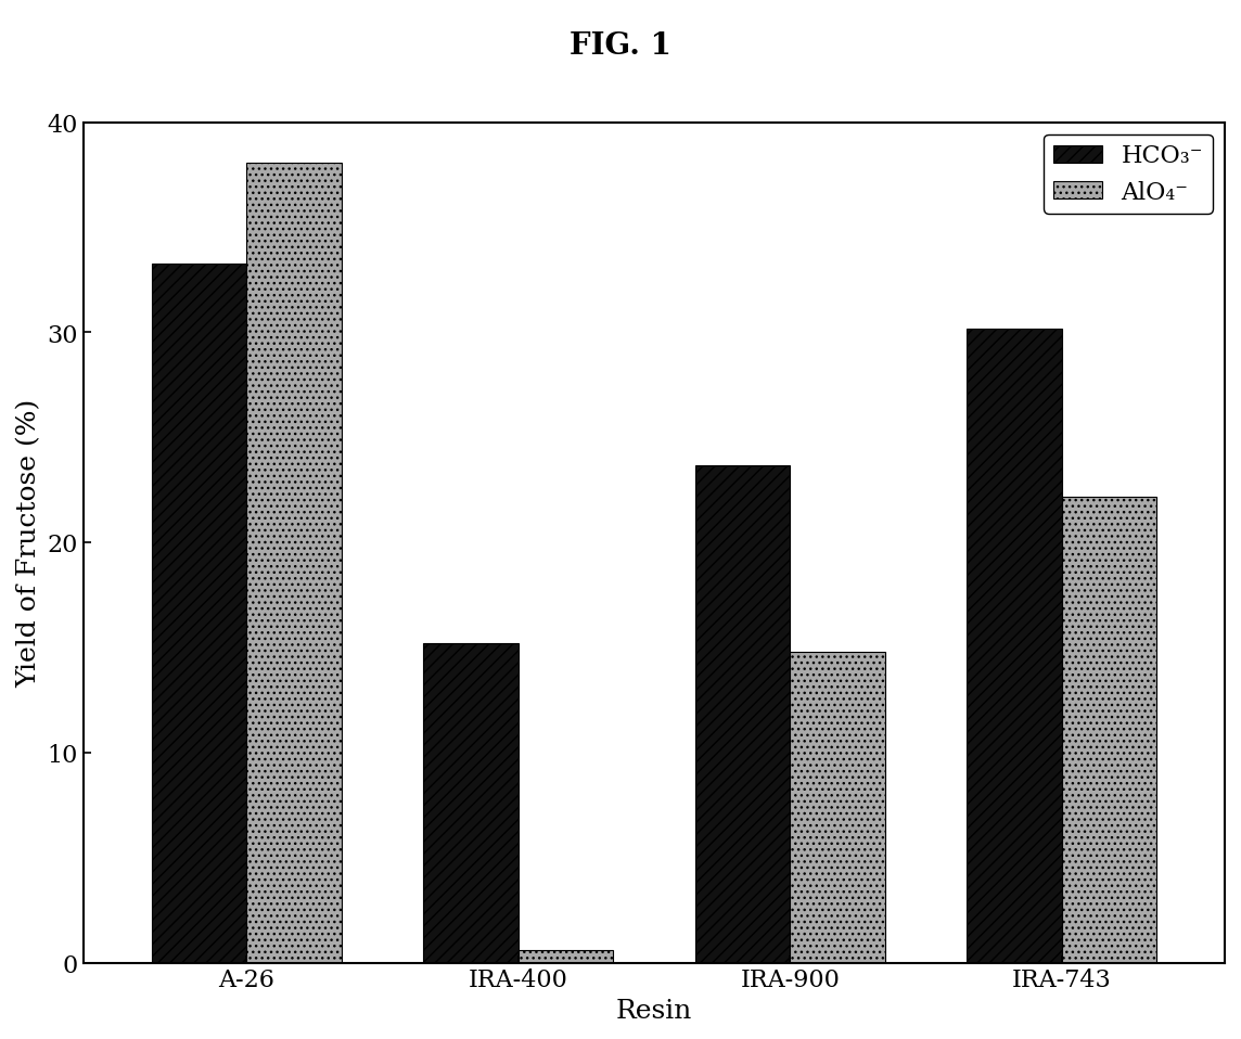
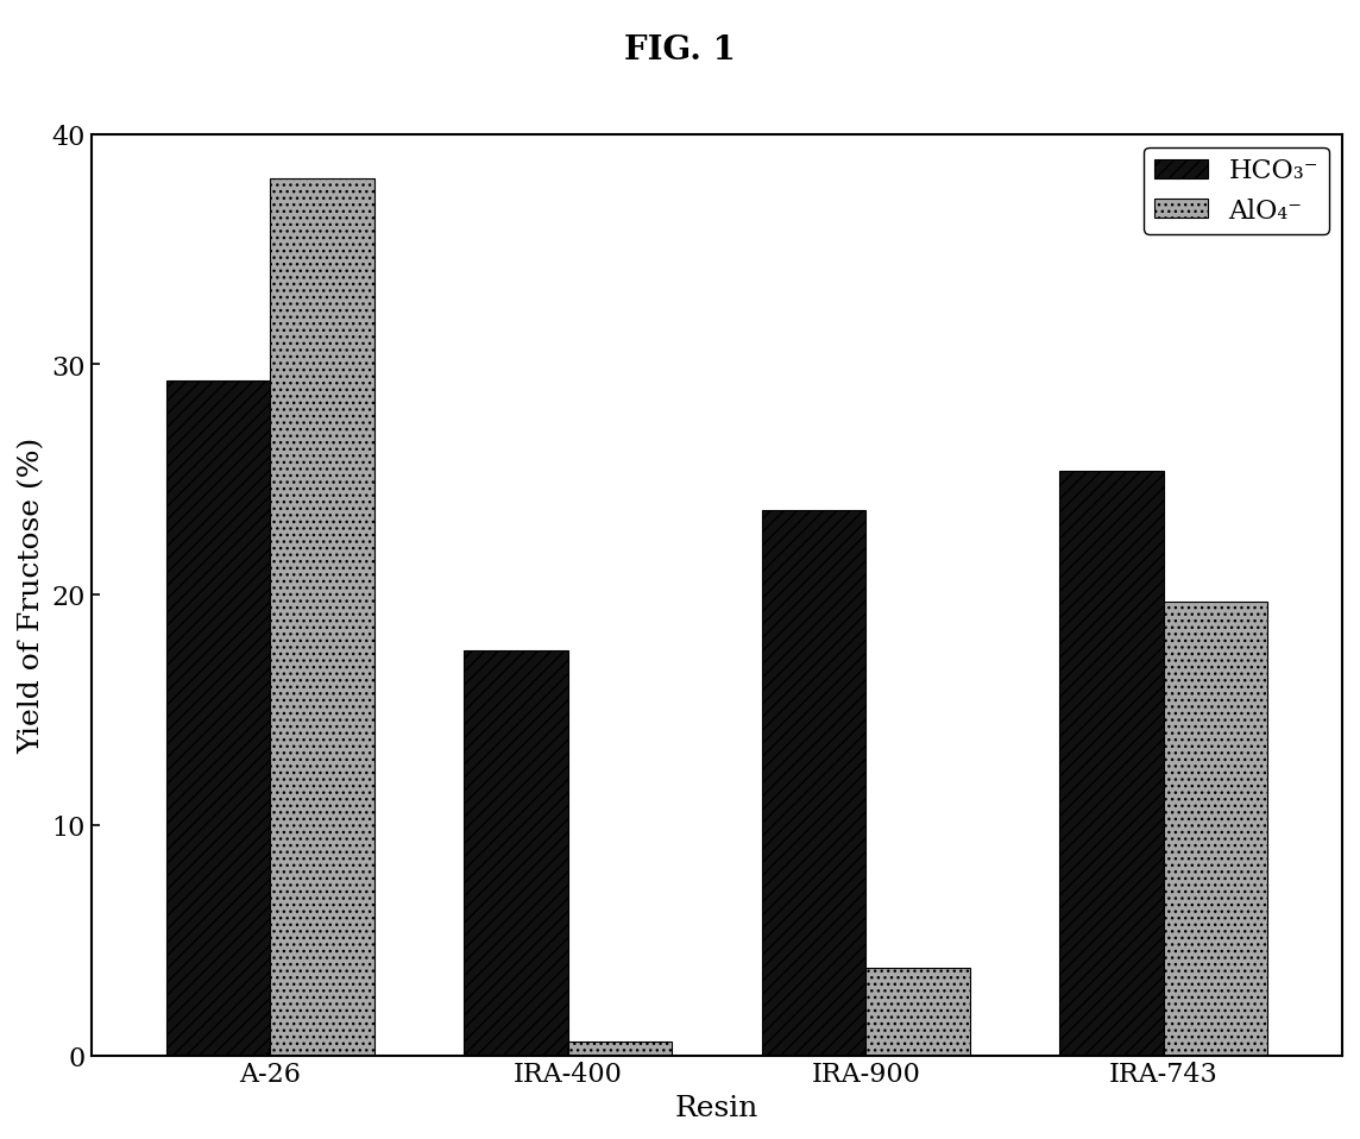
HCO₃⁻/A-26: 33.3 -> 29.3
HCO₃⁻/IRA-400: 15.2 -> 17.6
AlO₄⁻/IRA-900: 14.8 -> 3.8
HCO₃⁻/IRA-743: 30.2 -> 25.4
AlO₄⁻/IRA-743: 22.2 -> 19.7
